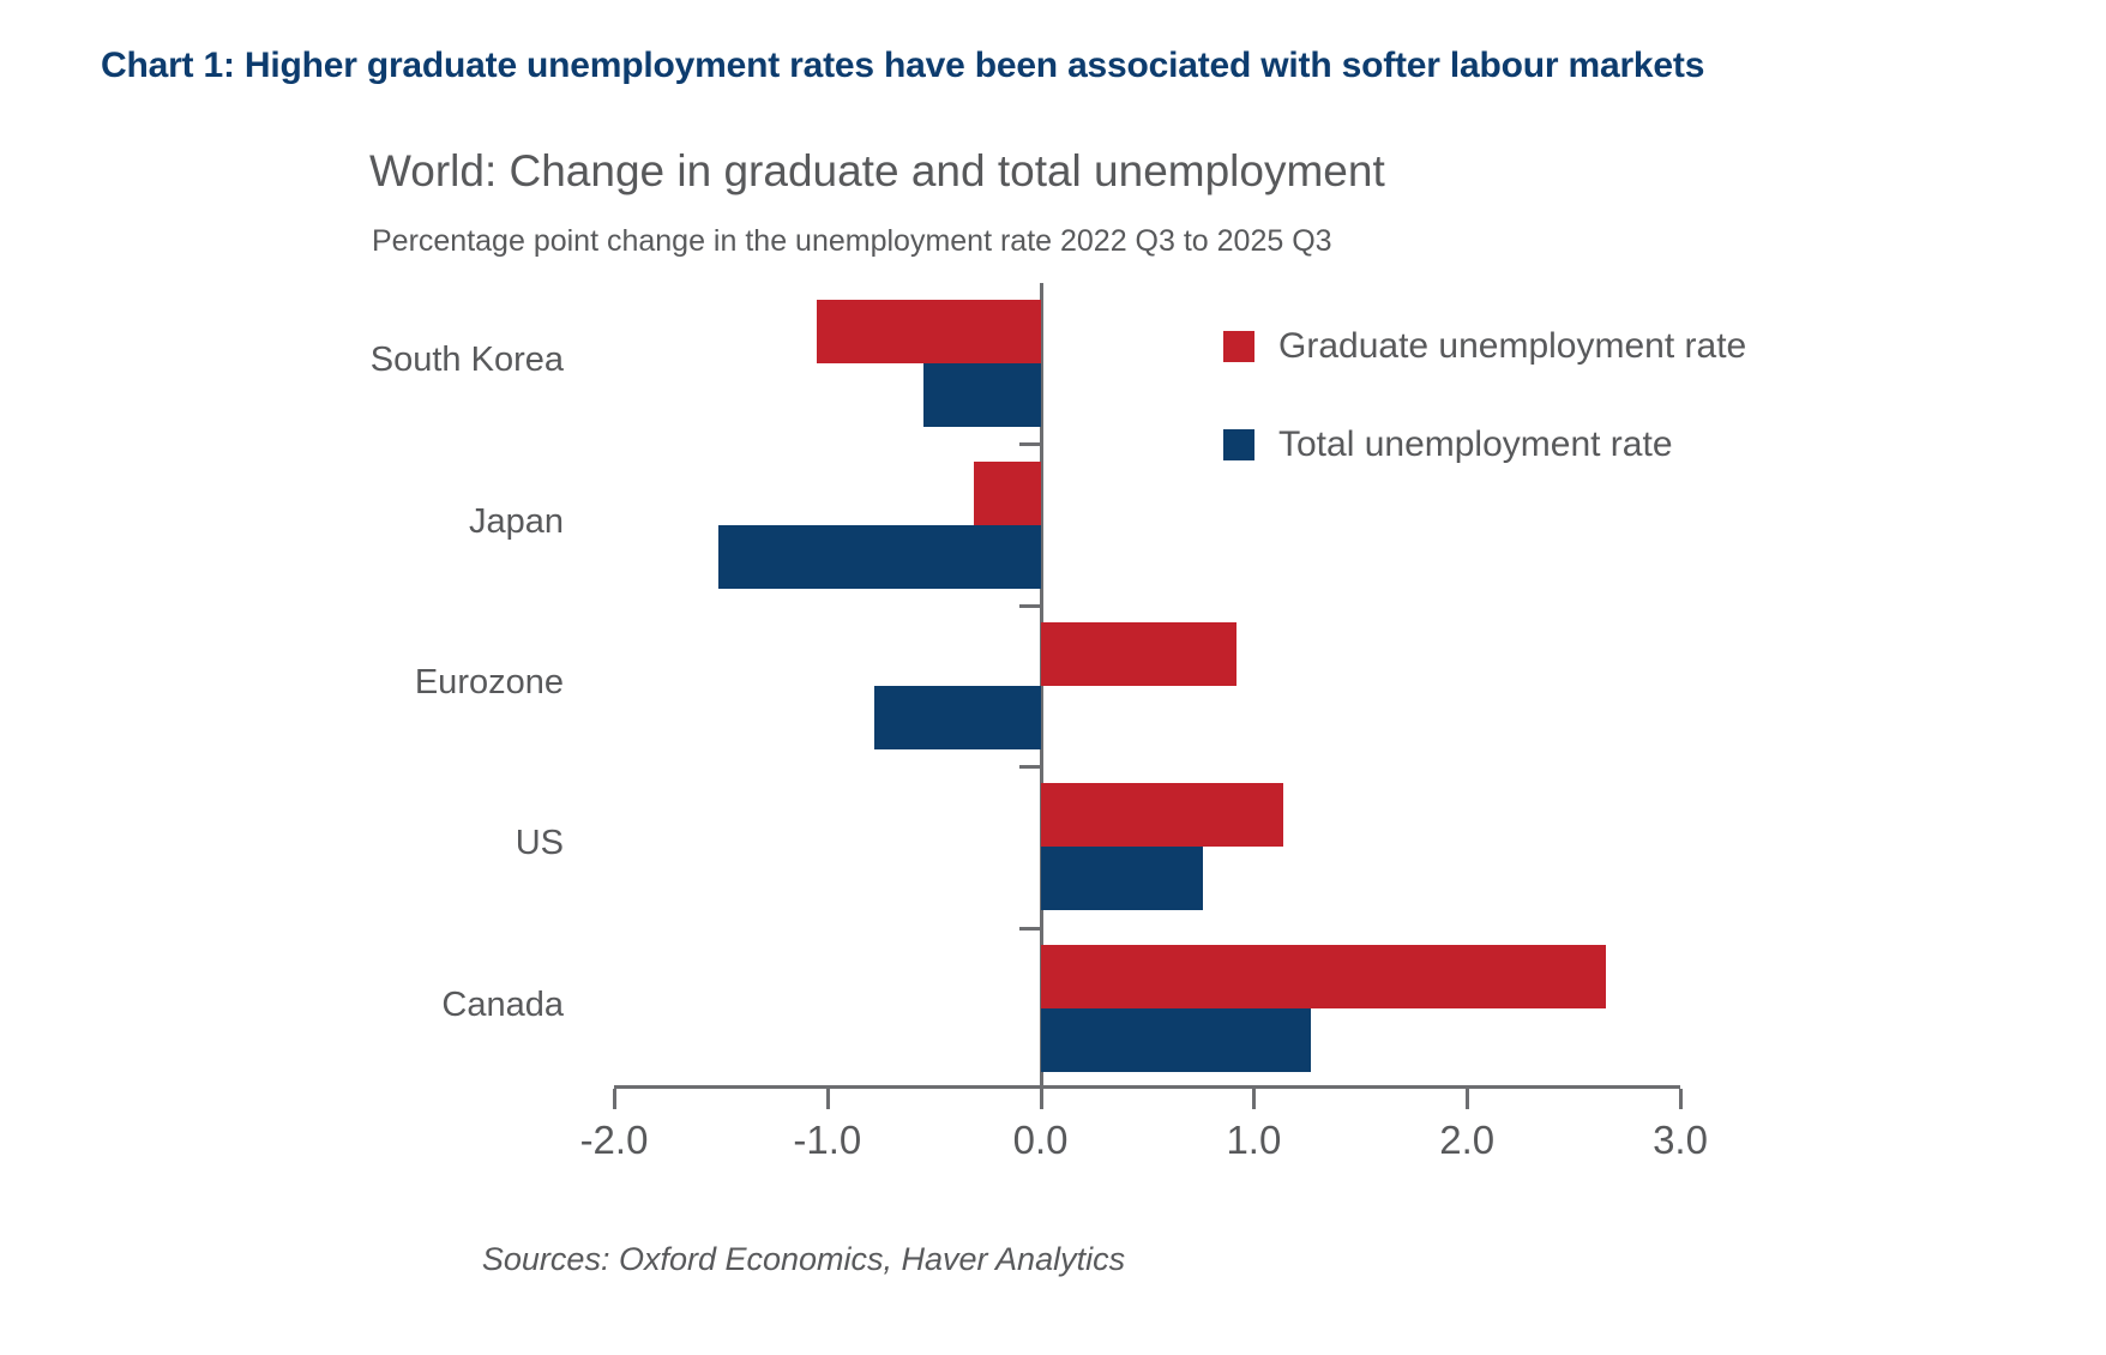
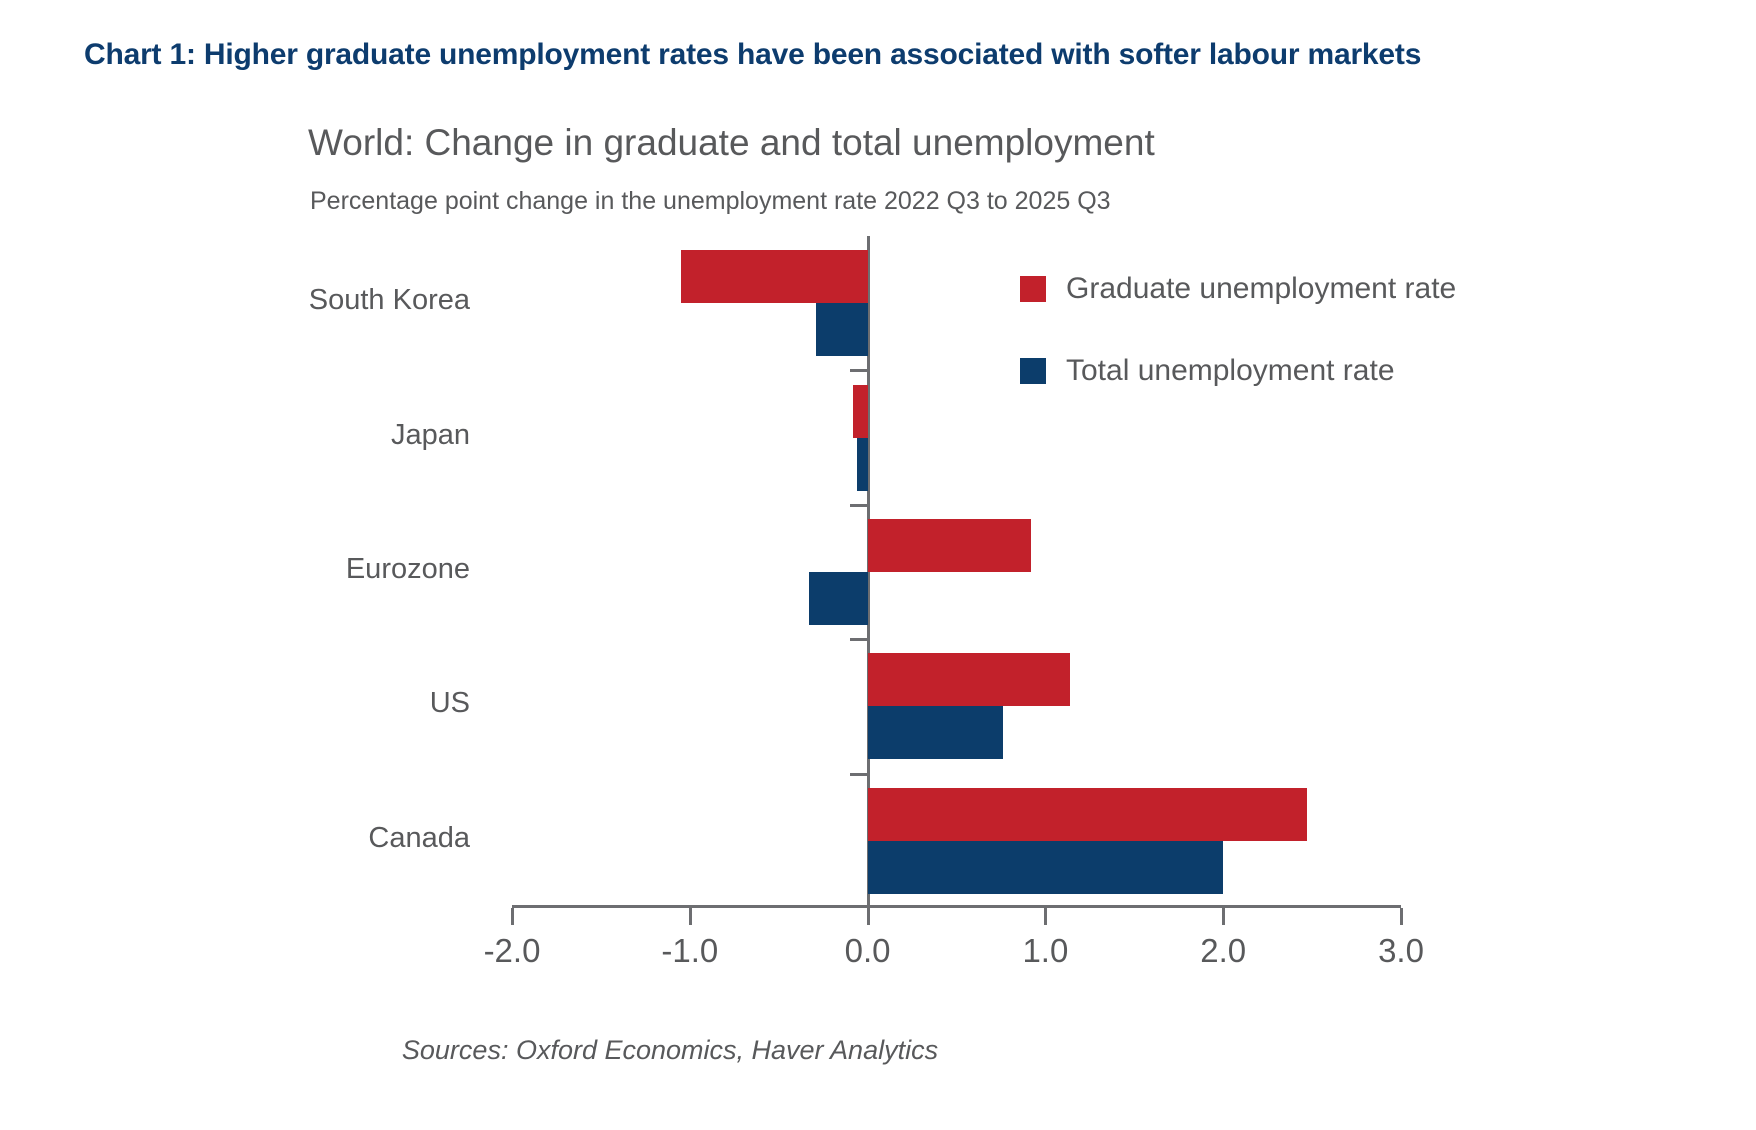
Total unemployment rate/South Korea: -0.55 -> -0.29
Graduate unemployment rate/Japan: -0.31 -> -0.08
Total unemployment rate/Japan: -1.51 -> -0.06
Total unemployment rate/Eurozone: -0.78 -> -0.33
Graduate unemployment rate/Canada: 2.65 -> 2.47
Total unemployment rate/Canada: 1.27 -> 2.00
